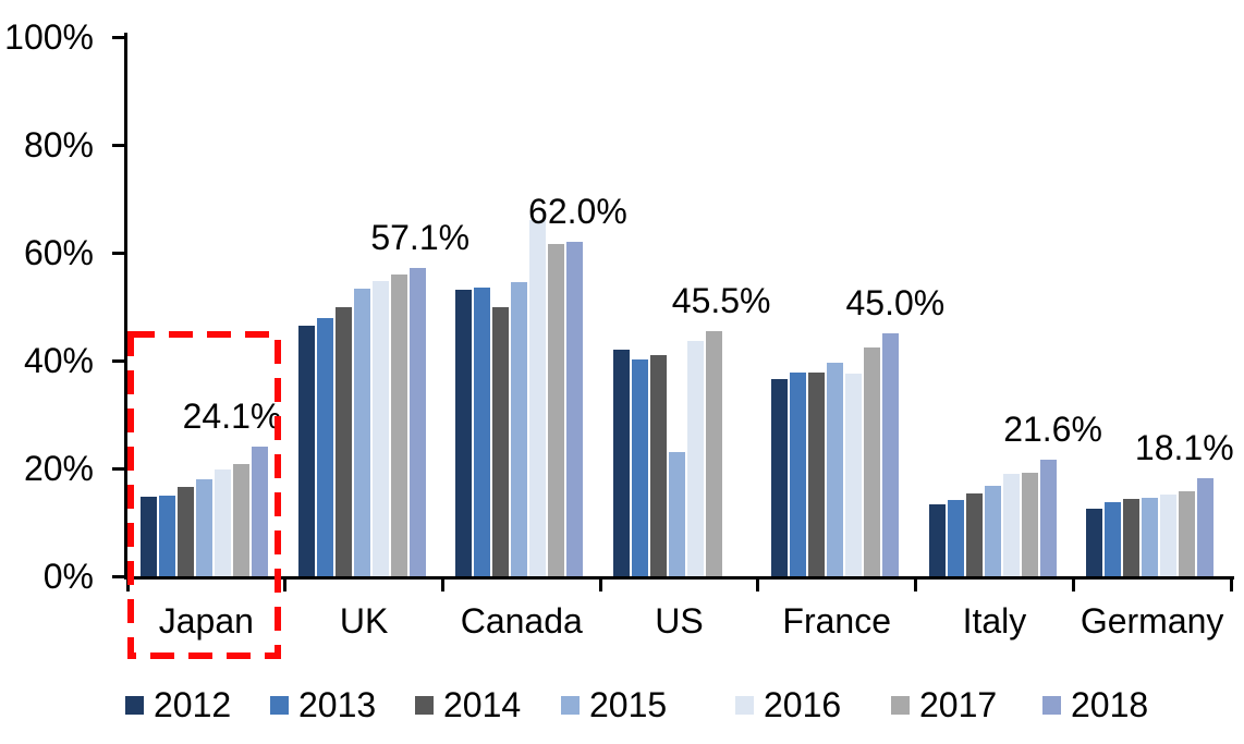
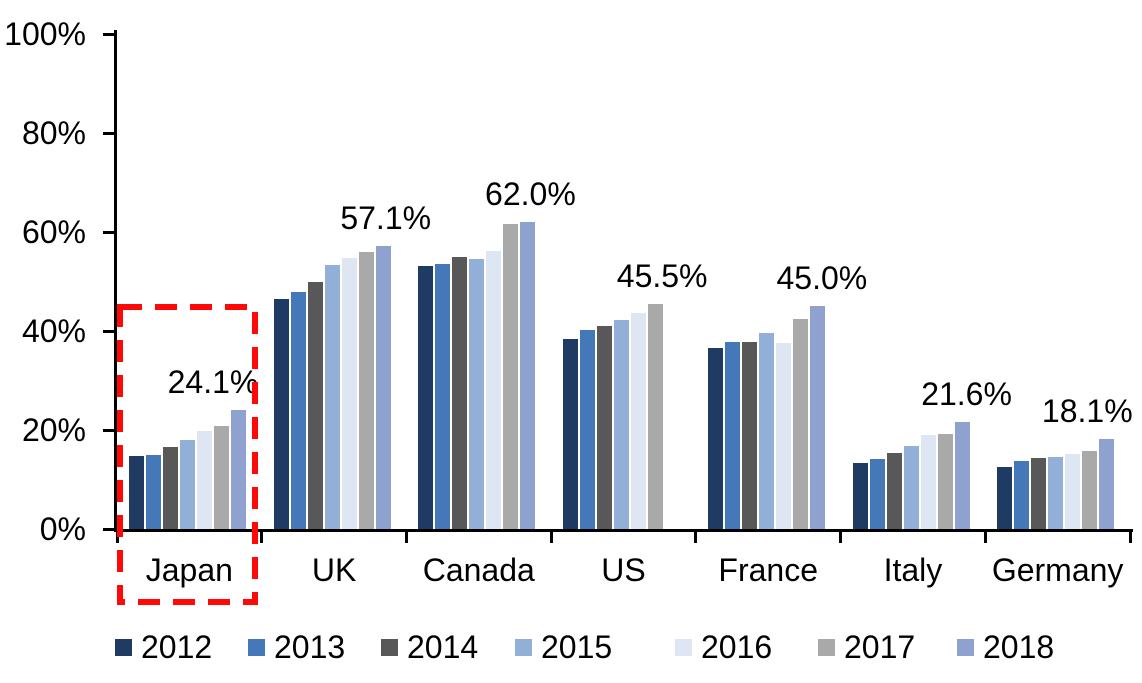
2014/Canada: 50% -> 55%
2016/Canada: 66% -> 56%
2012/US: 42% -> 38%
2015/US: 23% -> 42%
